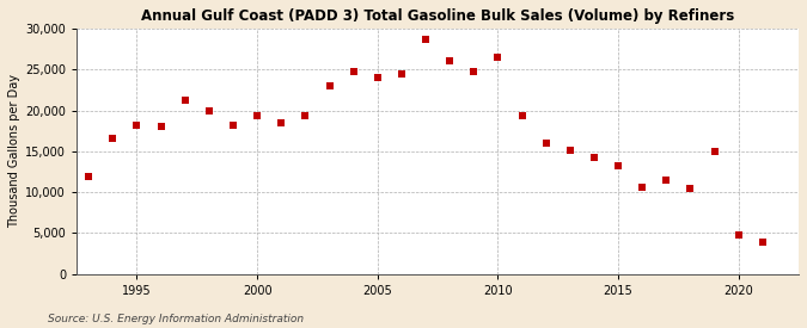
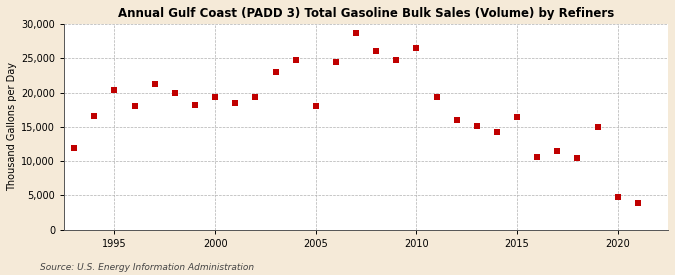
1995: 18,200 -> 20,400
2005: 24,000 -> 18,000
2015: 13,200 -> 16,400
